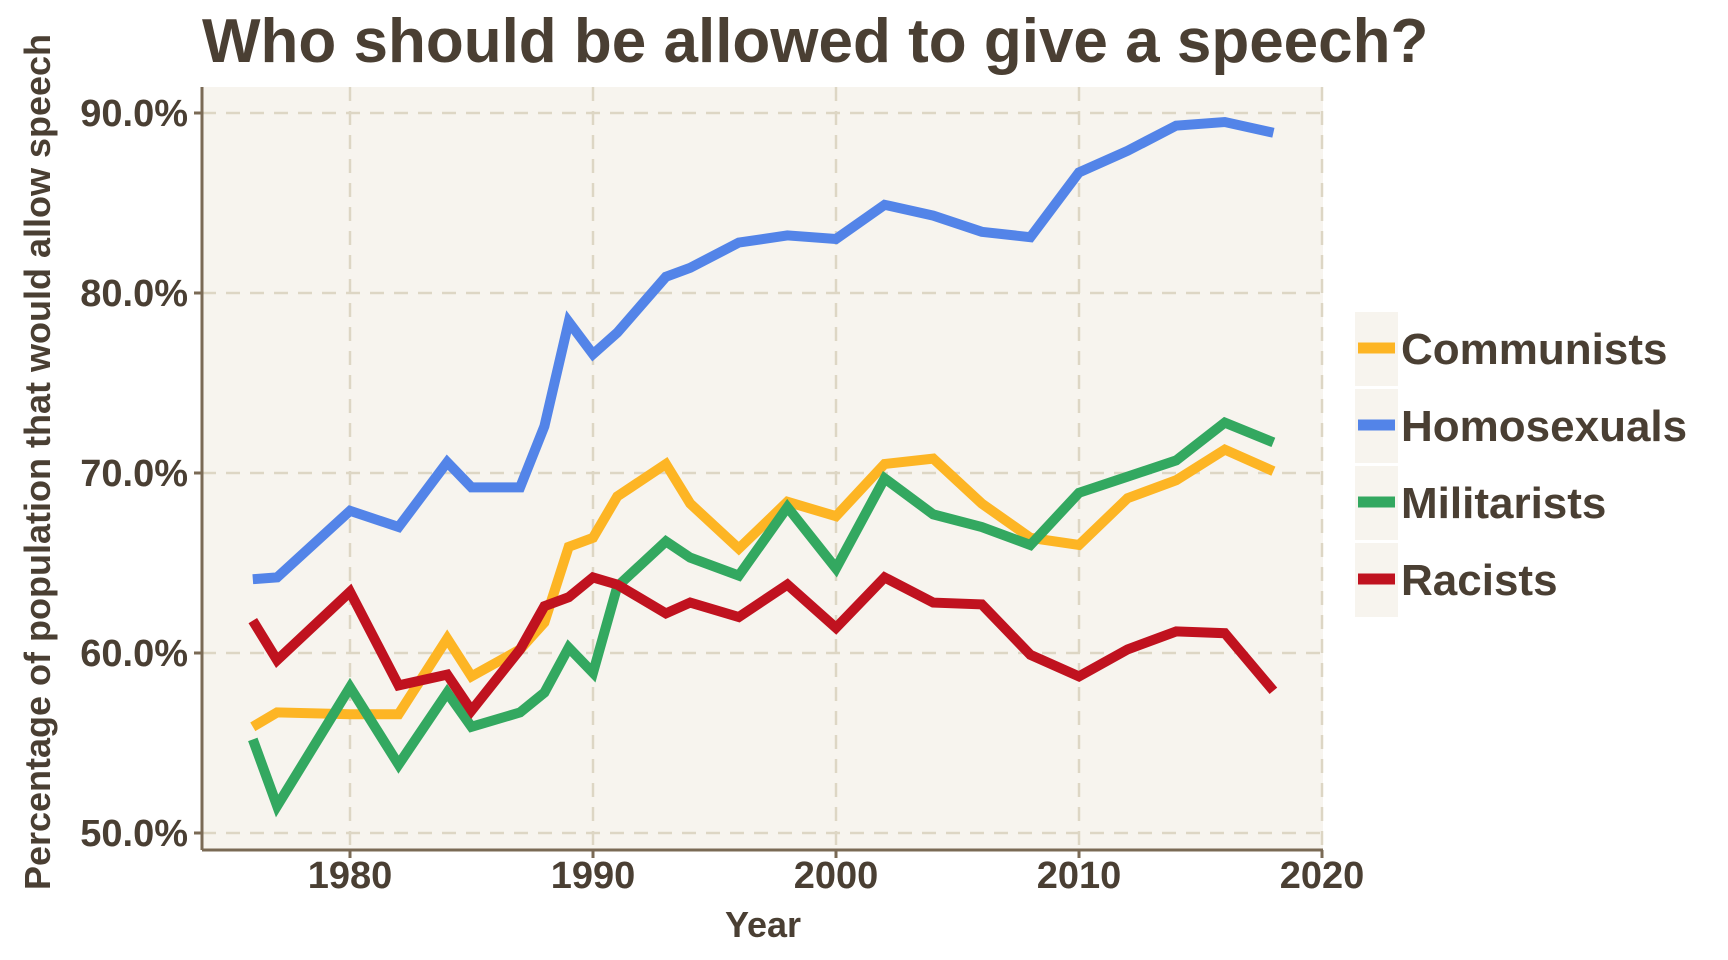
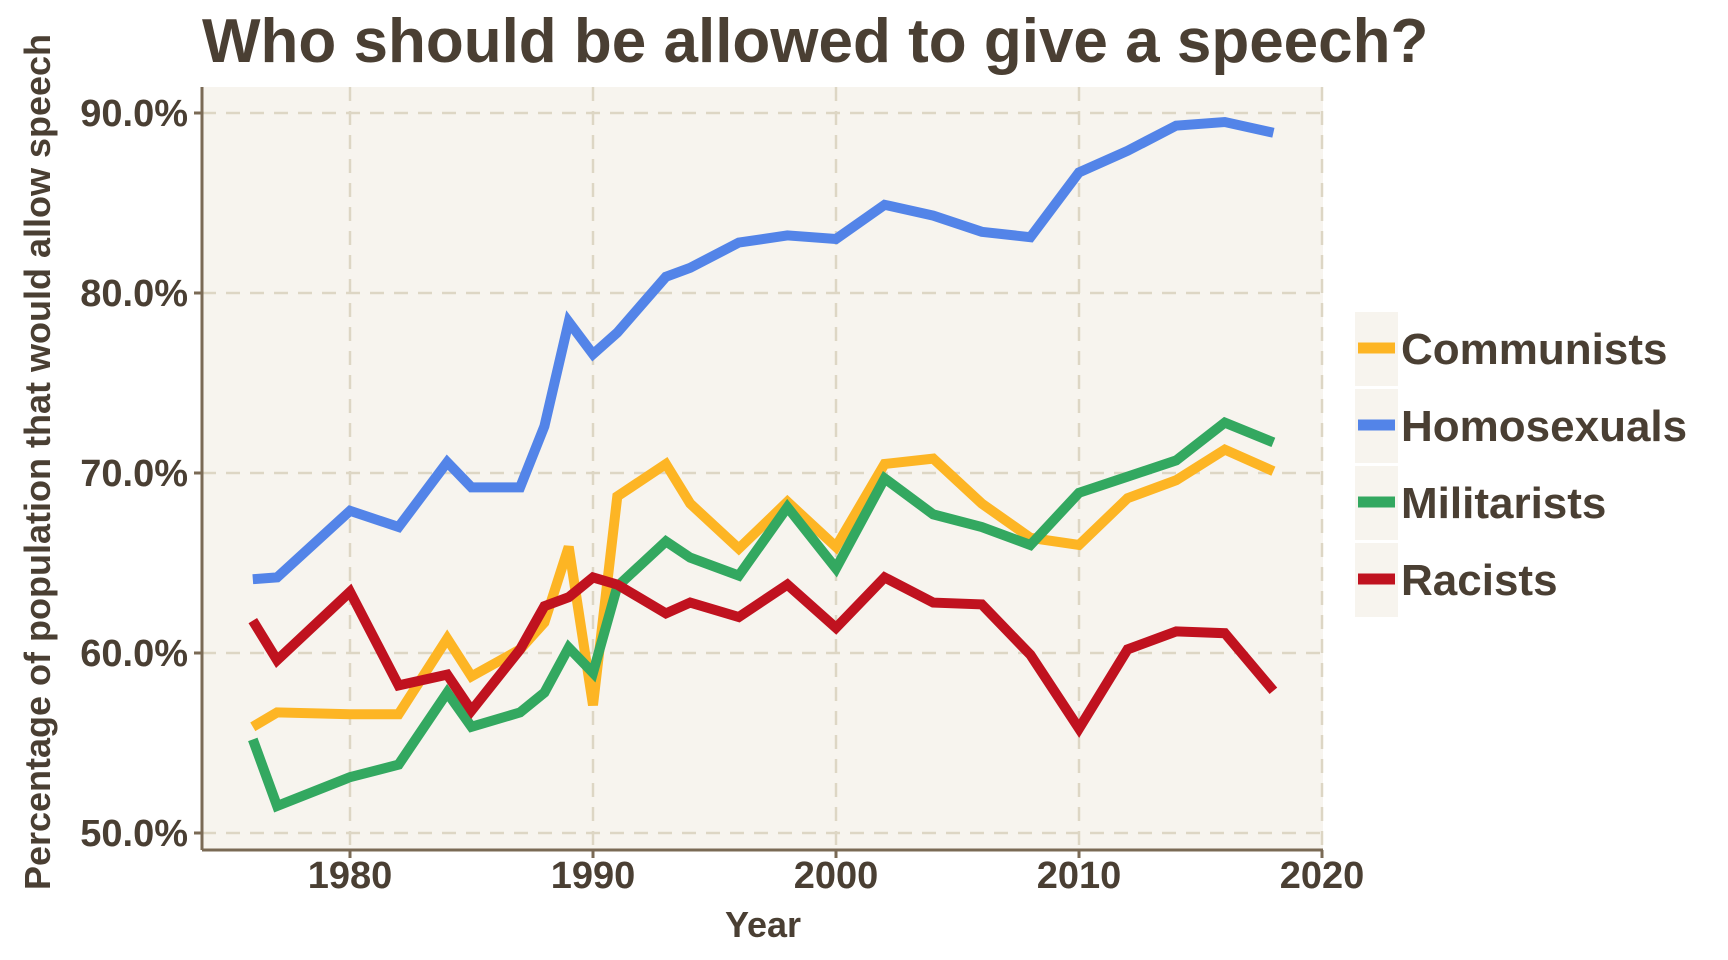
Militarists/1980: 58.1% -> 53.1%
Communists/1990: 66.4% -> 57.1%
Communists/2000: 67.6% -> 65.9%
Racists/2010: 58.7% -> 55.8%
